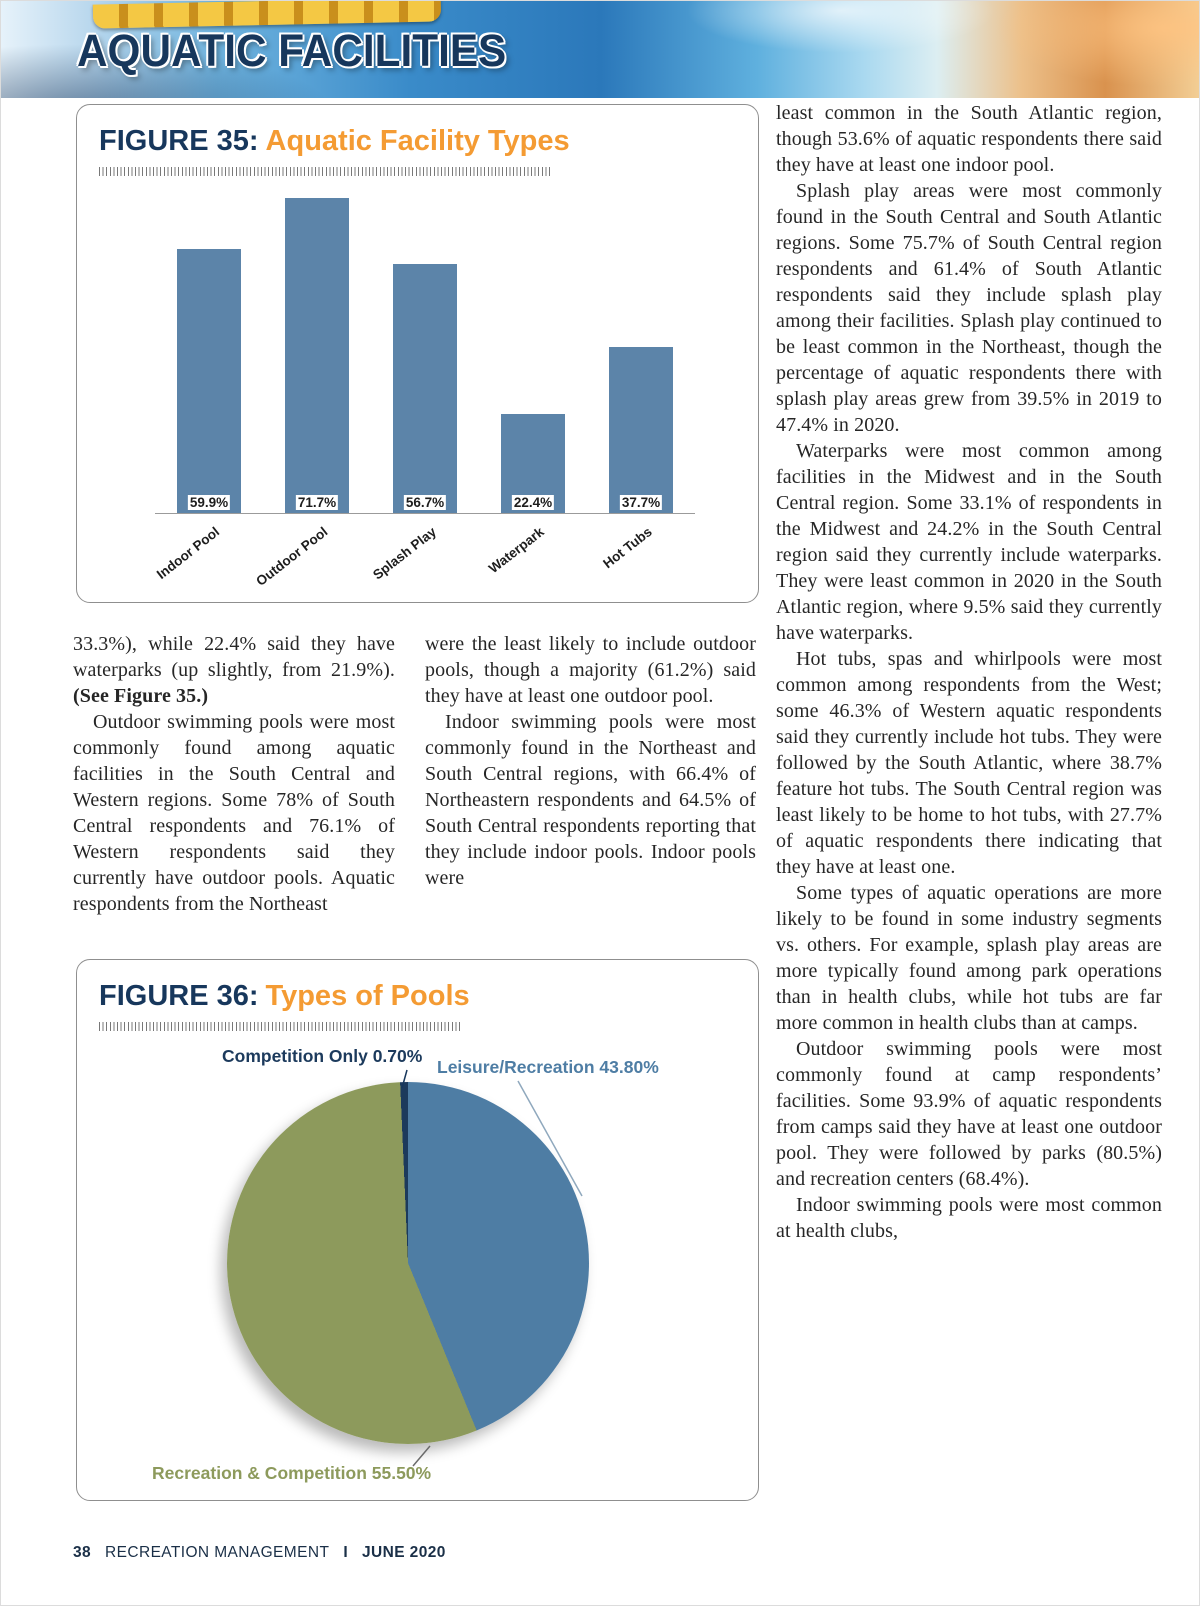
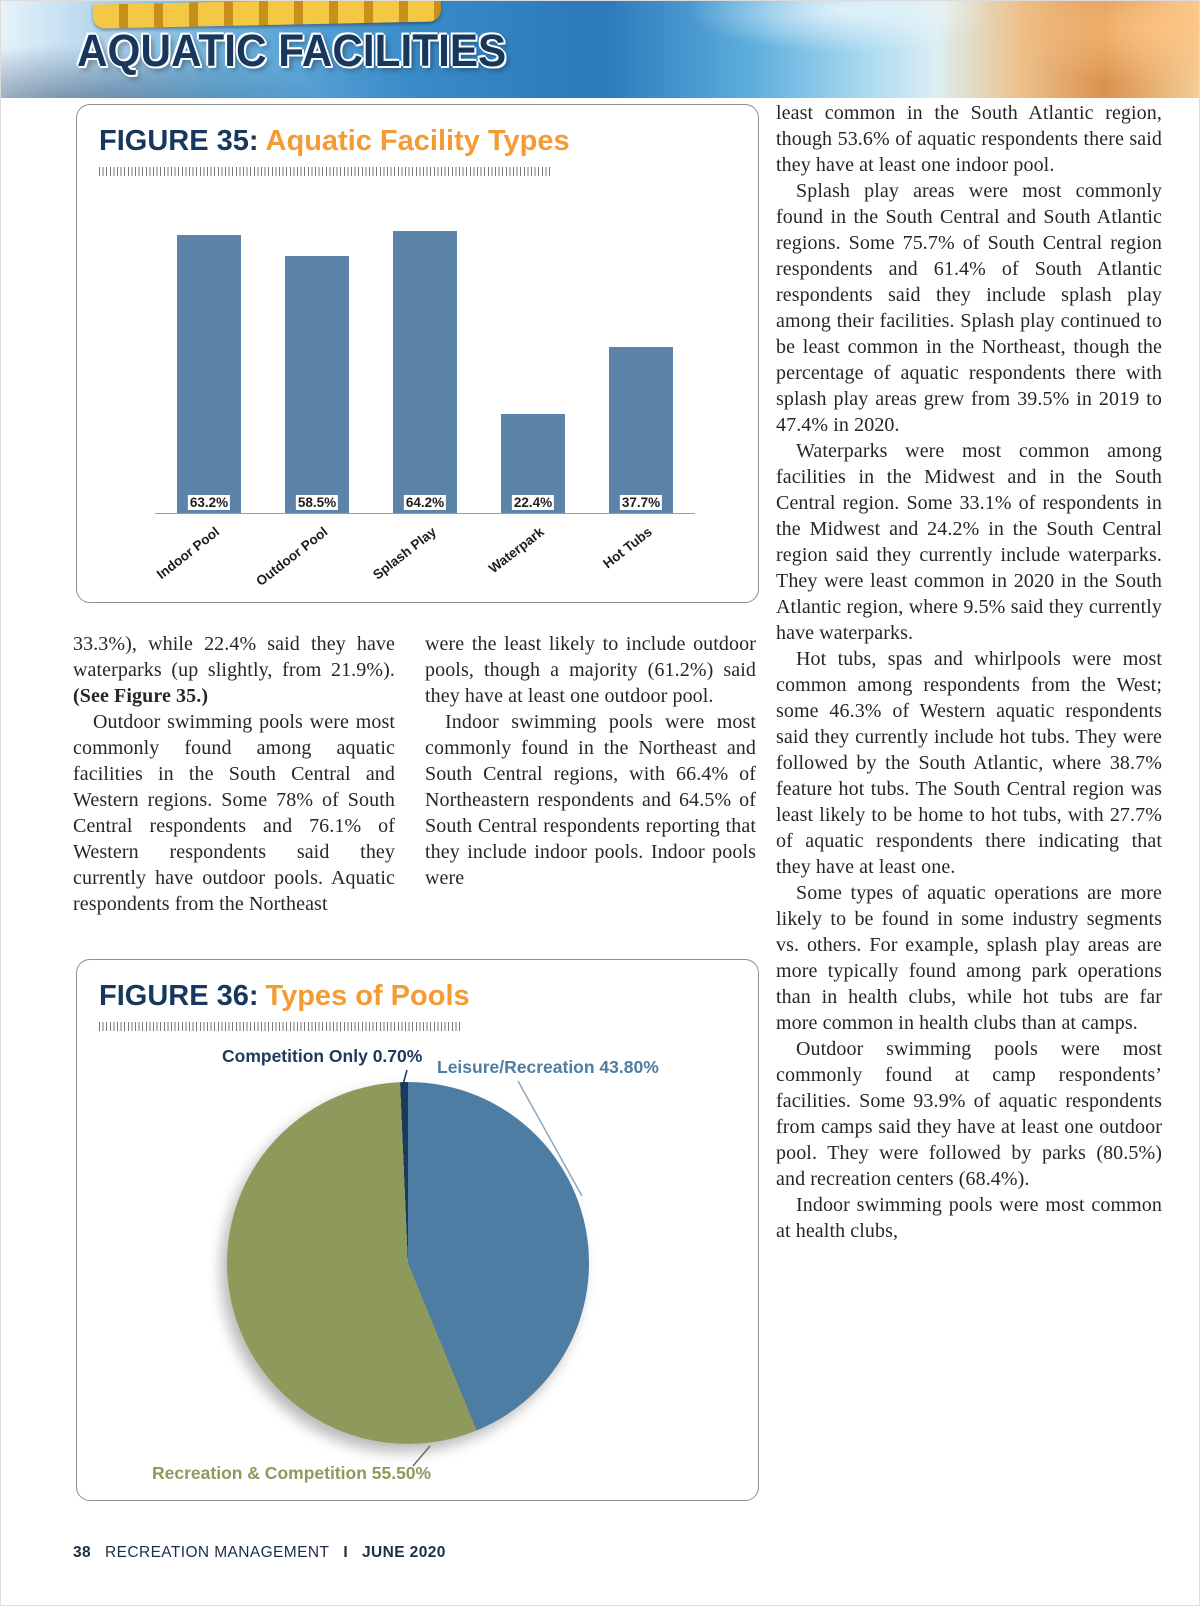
Aquatic Facility Types/Indoor Pool: 59.9% -> 63.2%
Aquatic Facility Types/Outdoor Pool: 71.7% -> 58.5%
Aquatic Facility Types/Splash Play: 56.7% -> 64.2%
